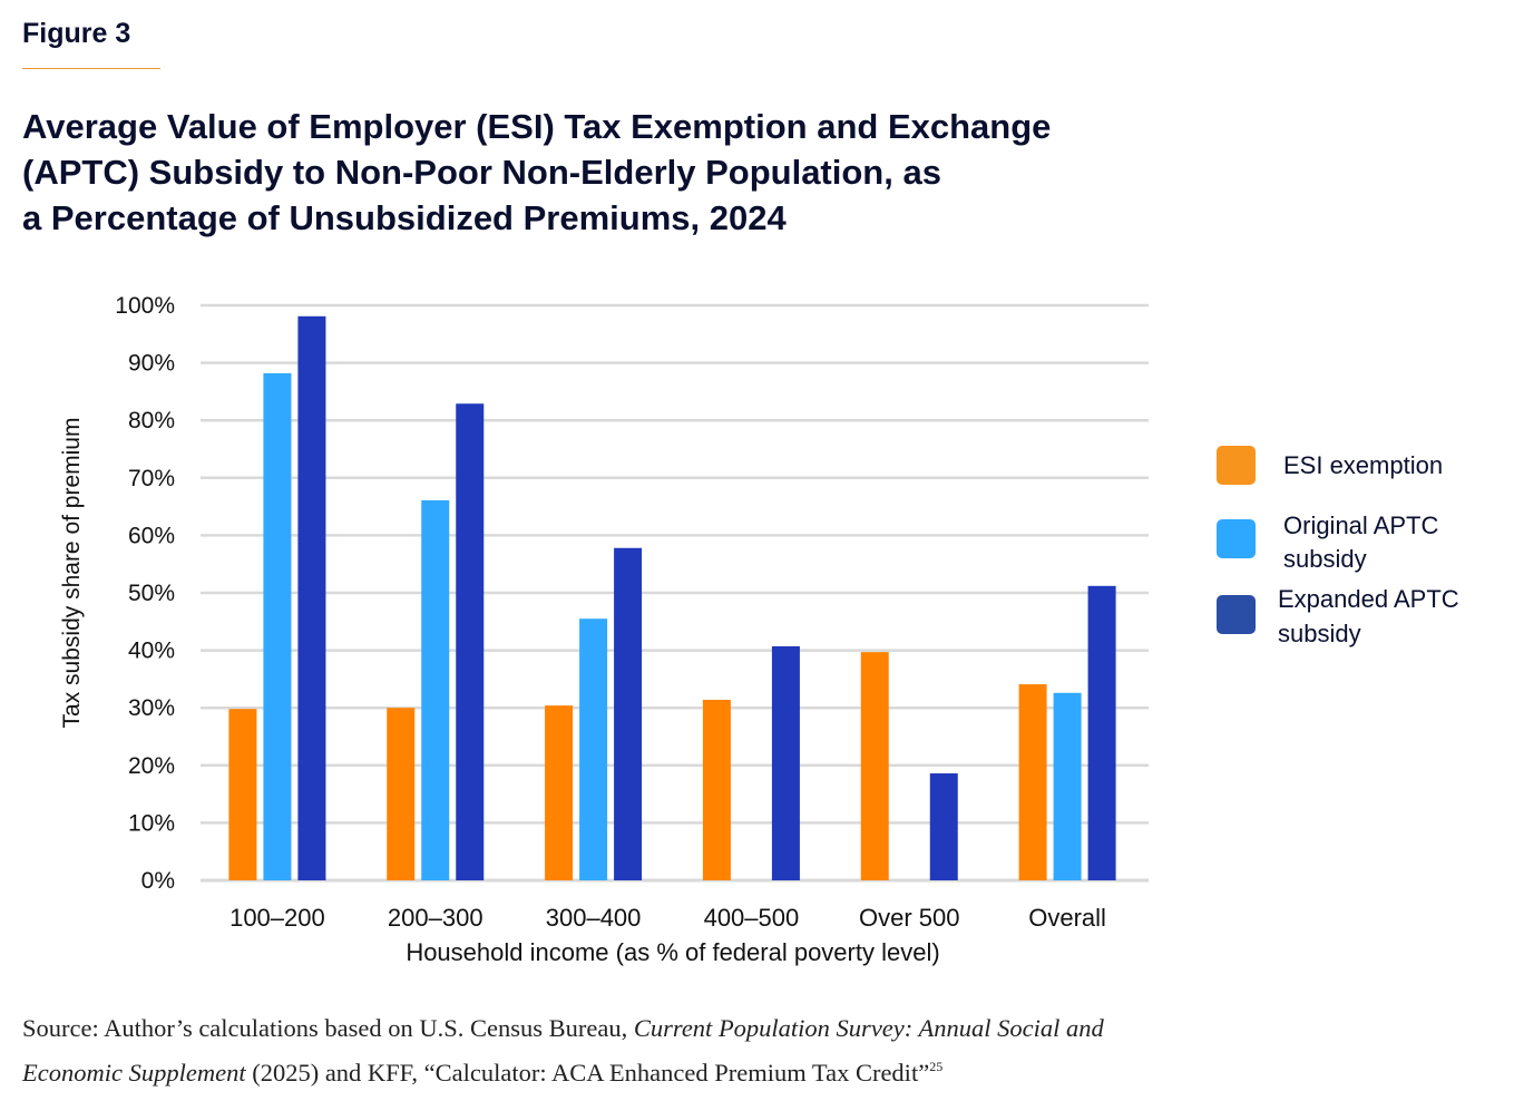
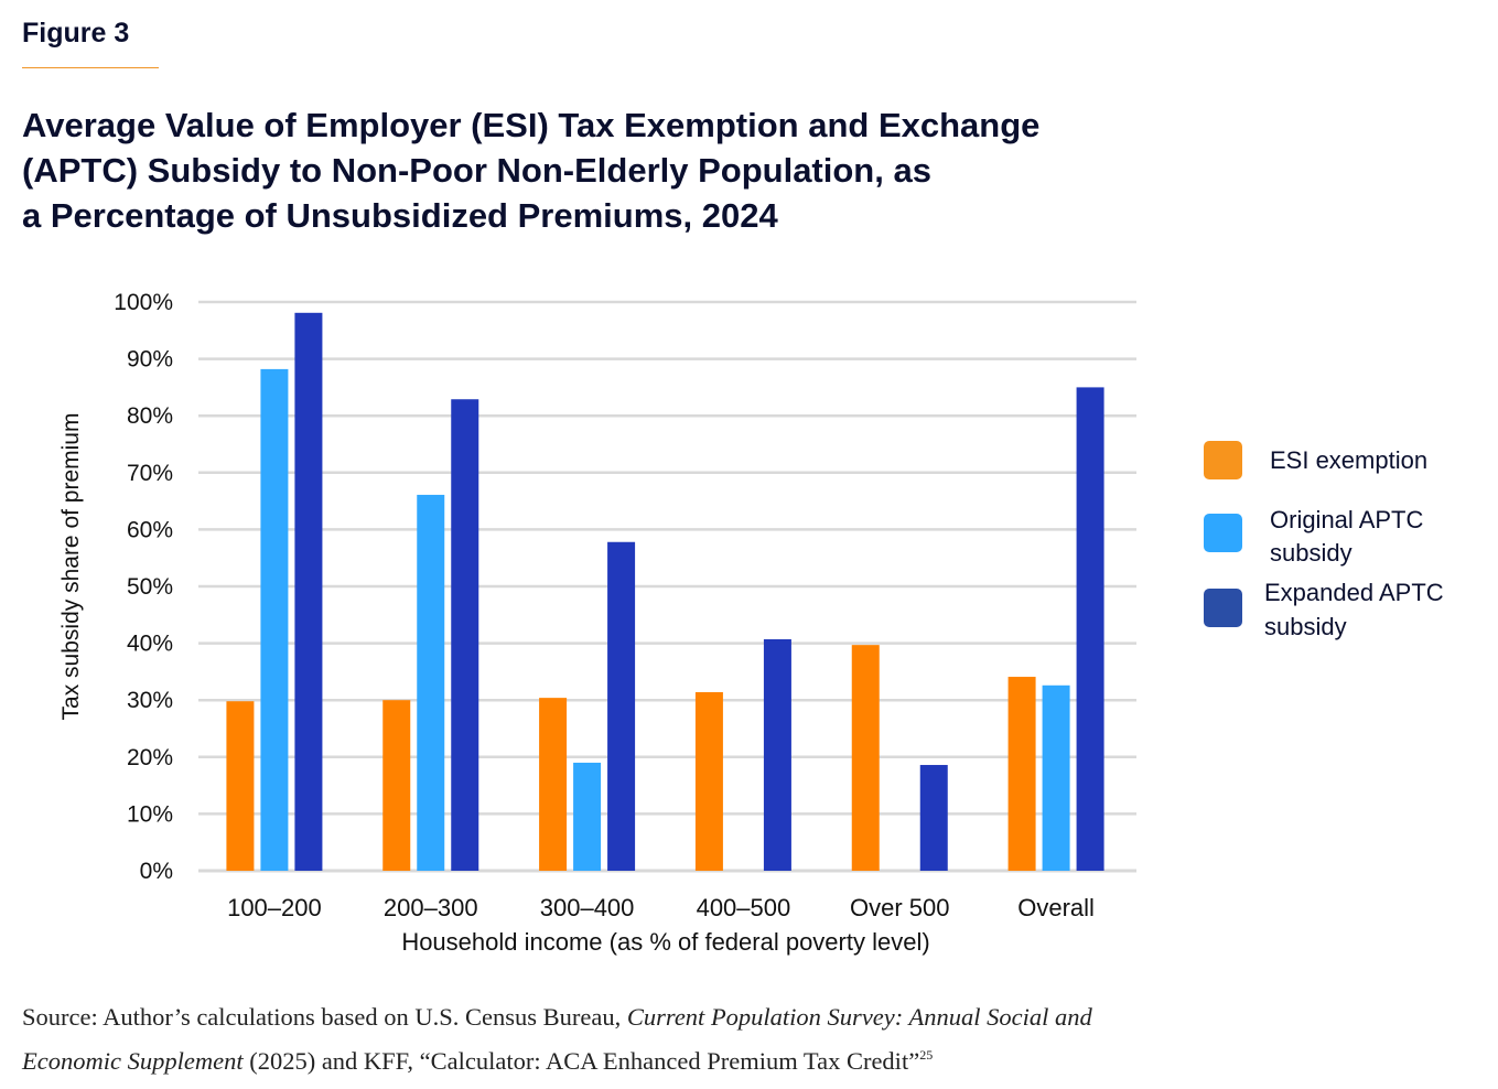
Original APTC subsidy/300–400: 46% -> 19%
Expanded APTC subsidy/Overall: 51% -> 85%
